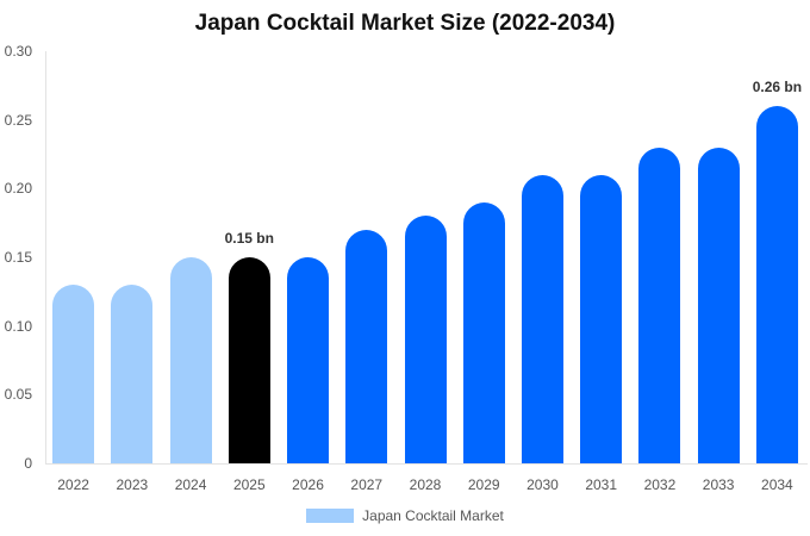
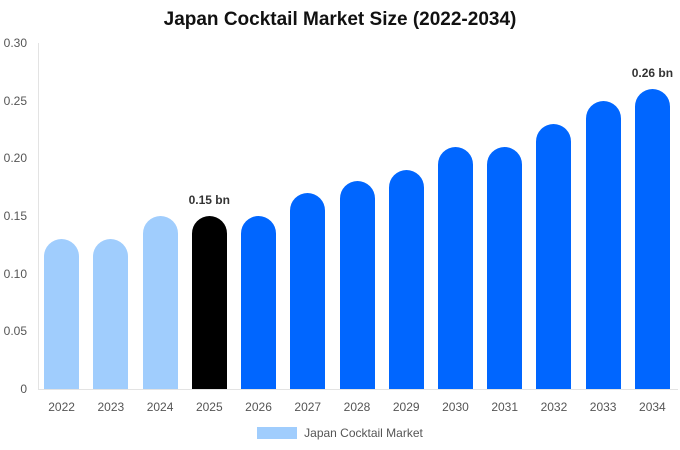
2033: 0.23 -> 0.25
